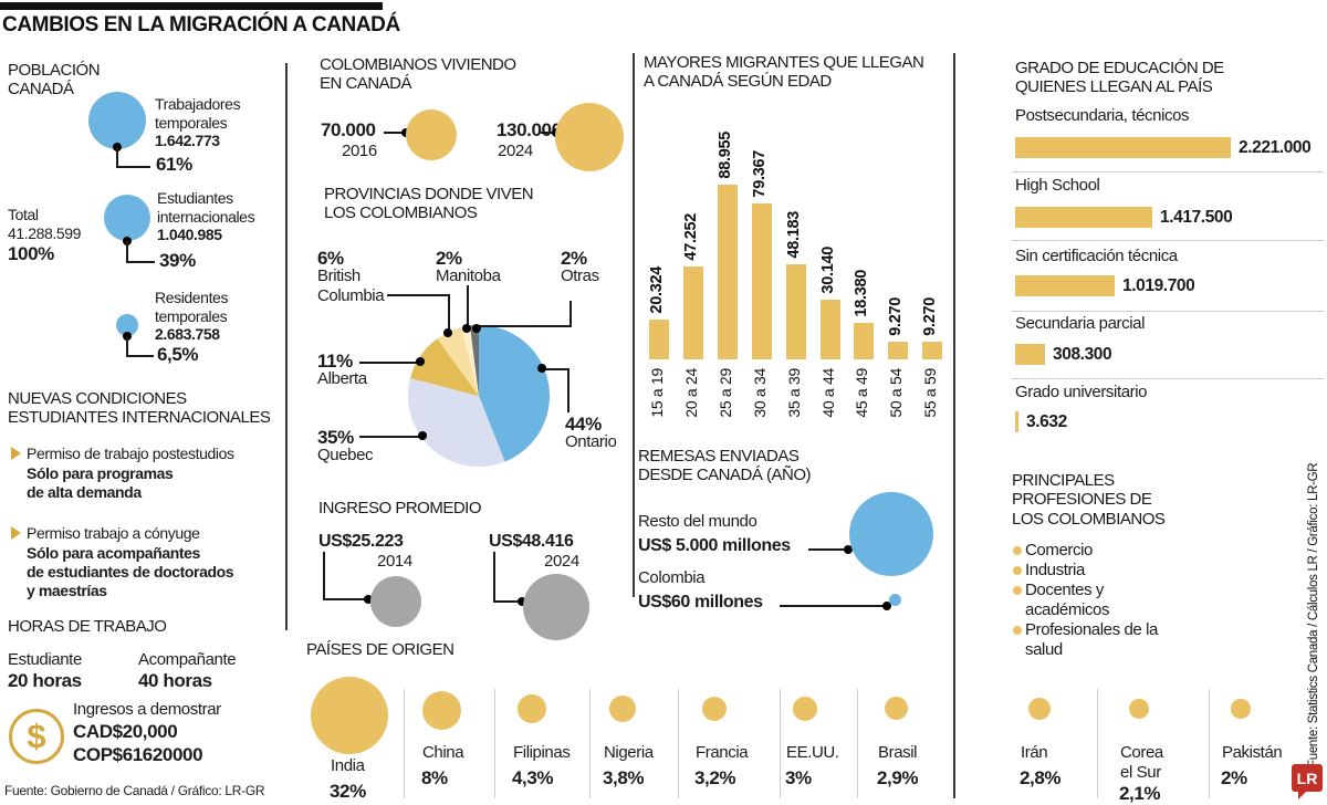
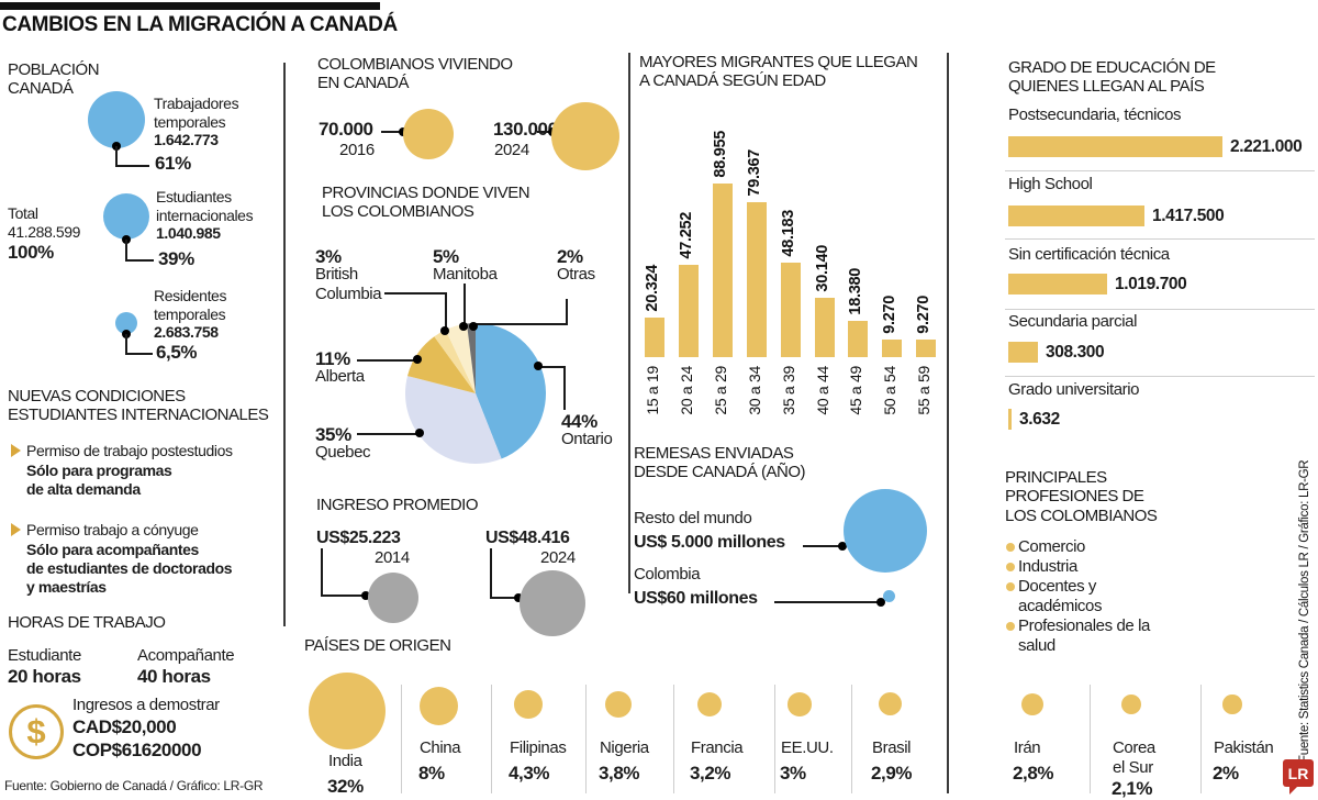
PROVINCIAS DONDE VIVEN LOS COLOMBIANOS/British Columbia: 6% -> 3%
PROVINCIAS DONDE VIVEN LOS COLOMBIANOS/Manitoba: 2% -> 5%
